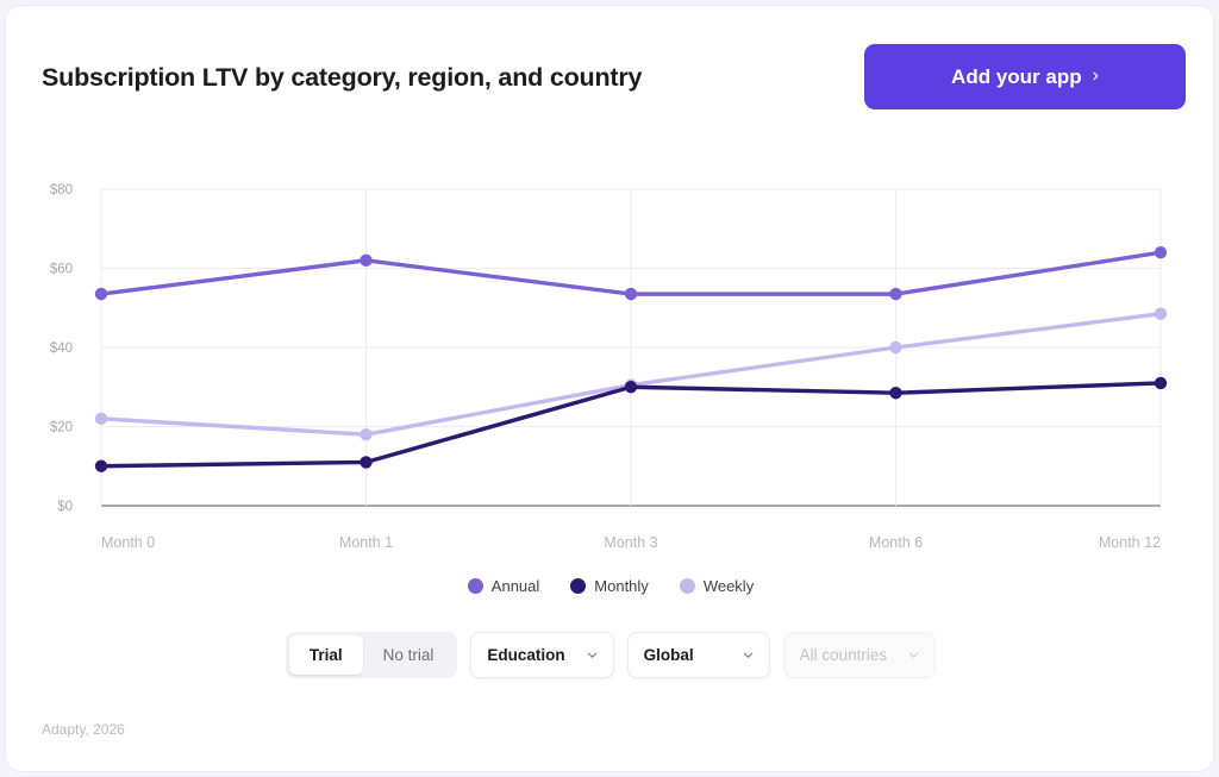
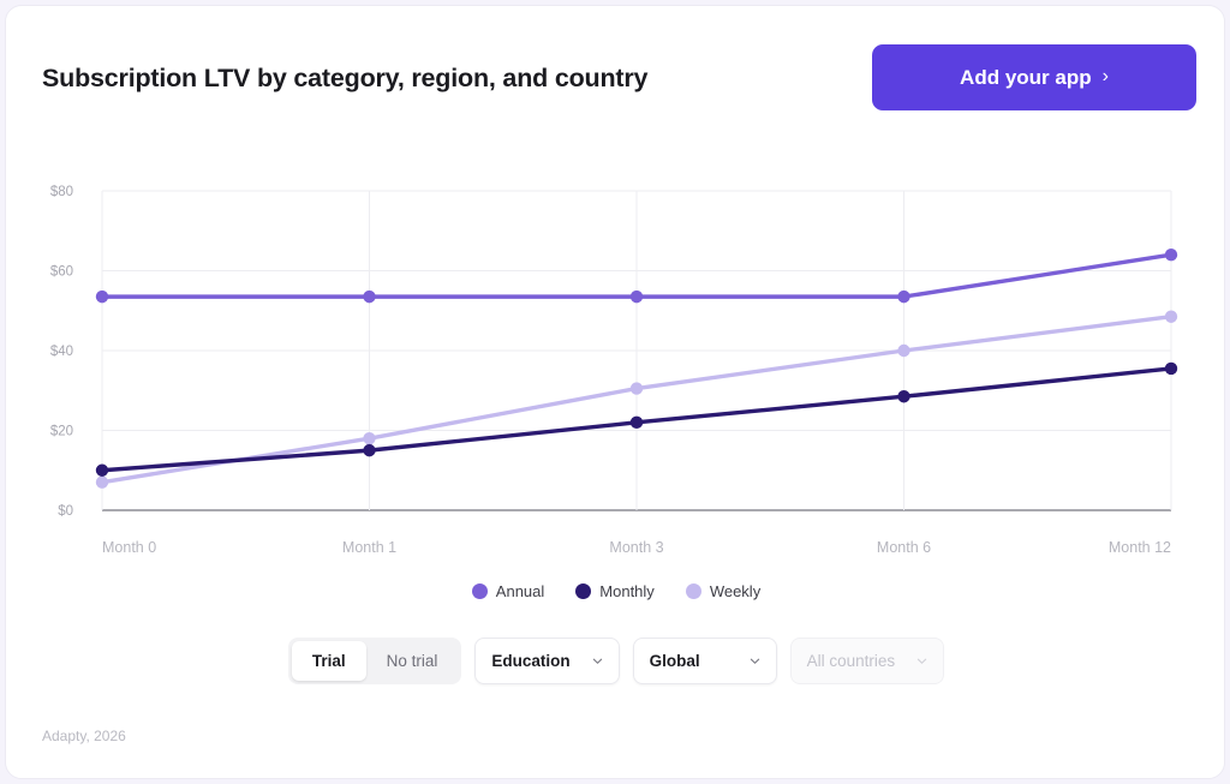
Weekly/Month 0: $22 -> $7
Annual/Month 1: $62 -> $54
Monthly/Month 1: $11 -> $15
Monthly/Month 3: $30 -> $22
Monthly/Month 12: $31 -> $36
